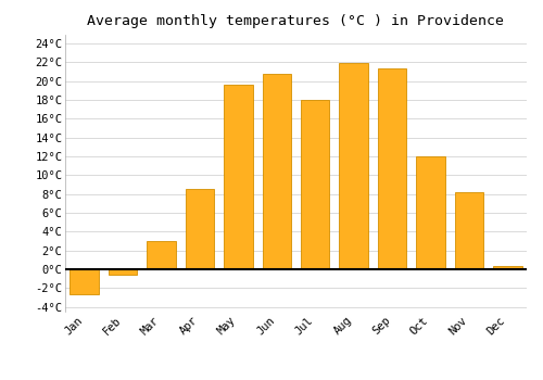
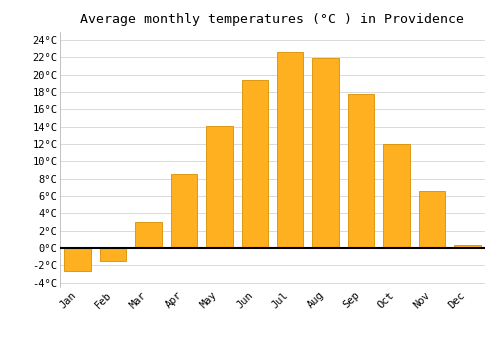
Feb: -0.6°C -> -1.5°C
May: 19.6°C -> 14.1°C
Jun: 20.8°C -> 19.4°C
Jul: 18.0°C -> 22.6°C
Sep: 21.4°C -> 17.8°C
Nov: 8.2°C -> 6.6°C
